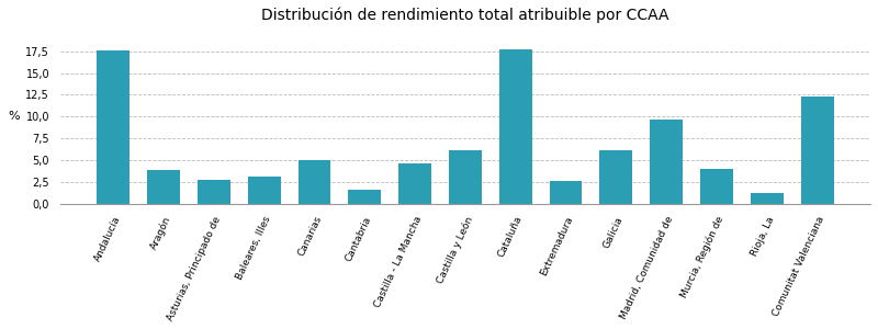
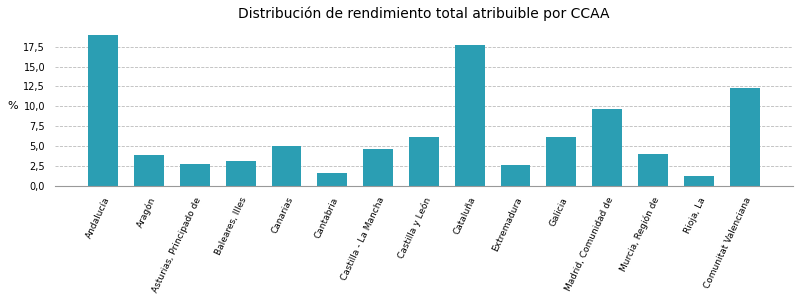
Andalucía: 17,6 -> 19,0
